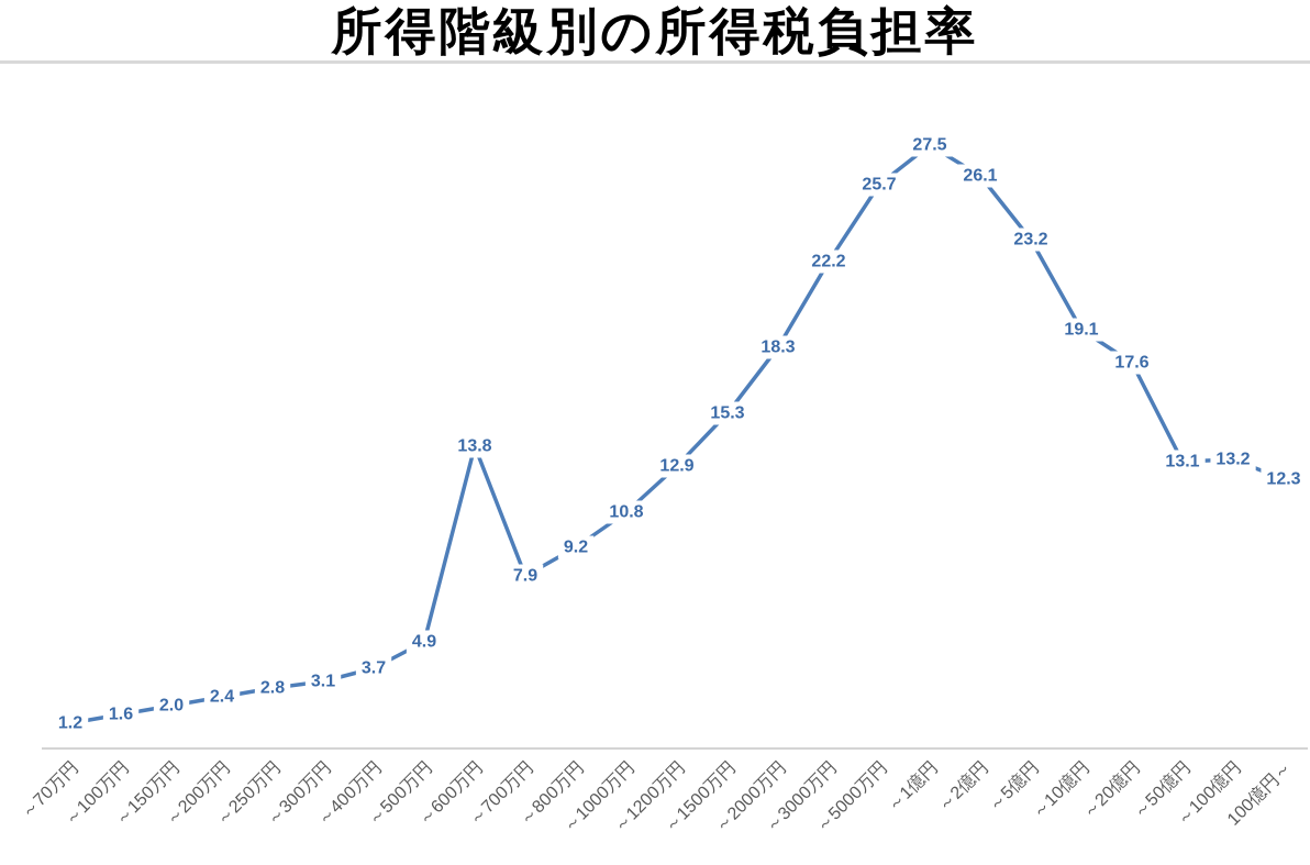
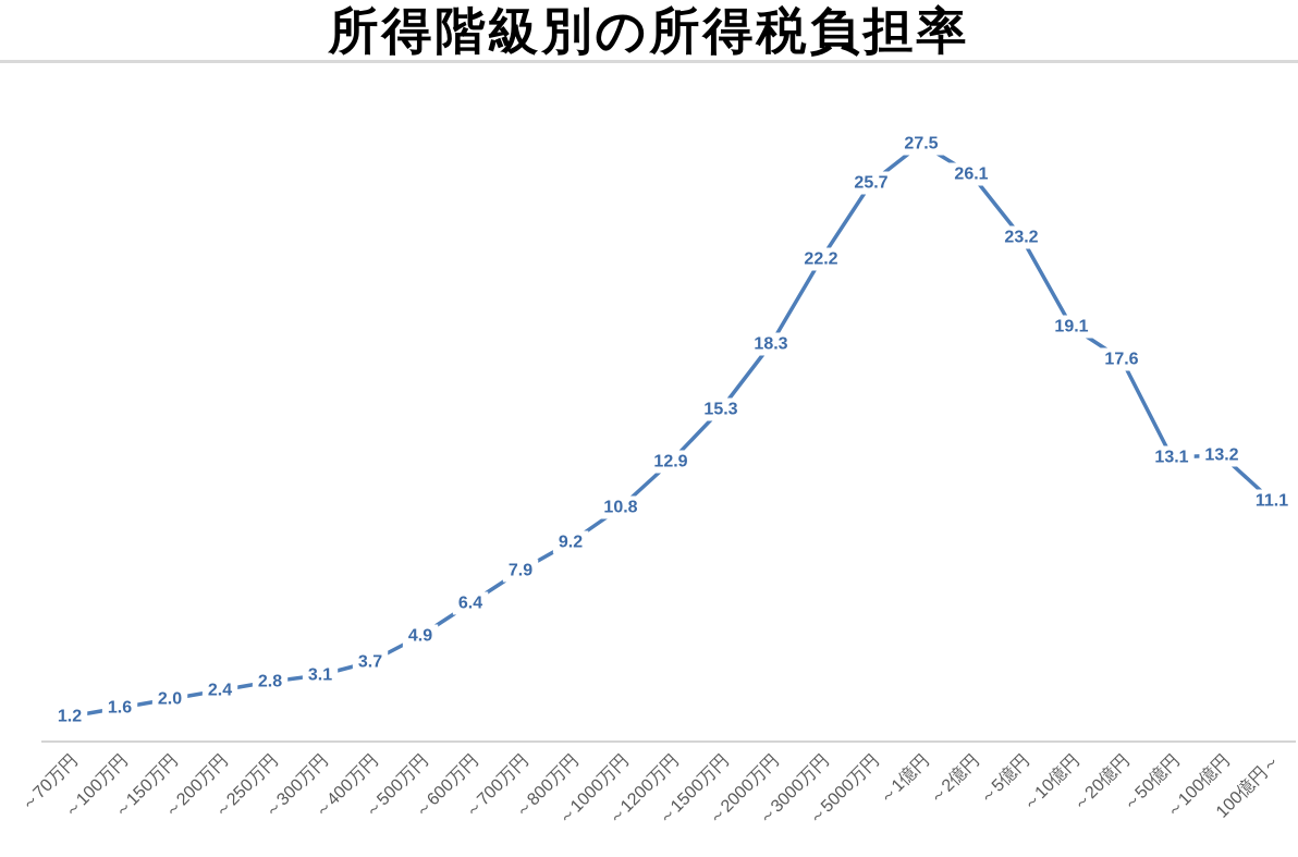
～600万円: 13.8 -> 6.4
100億円～: 12.3 -> 11.1
